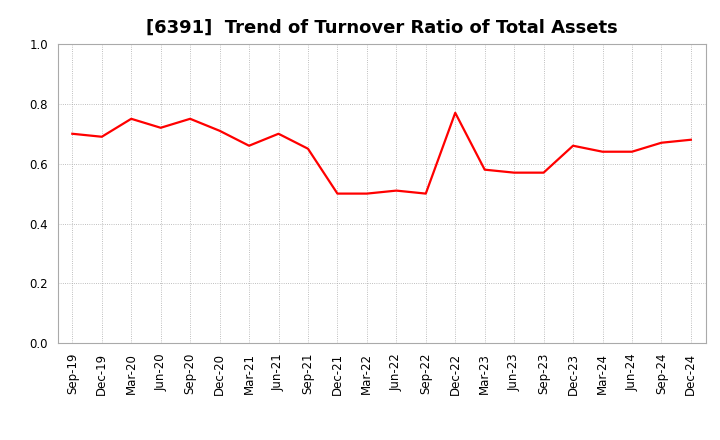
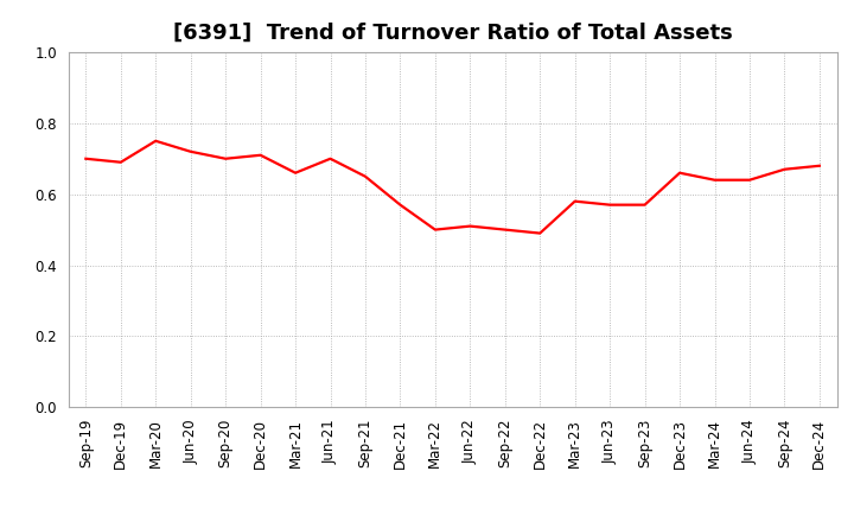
Sep-20: 0.75 -> 0.70
Dec-21: 0.50 -> 0.57
Dec-22: 0.77 -> 0.49
